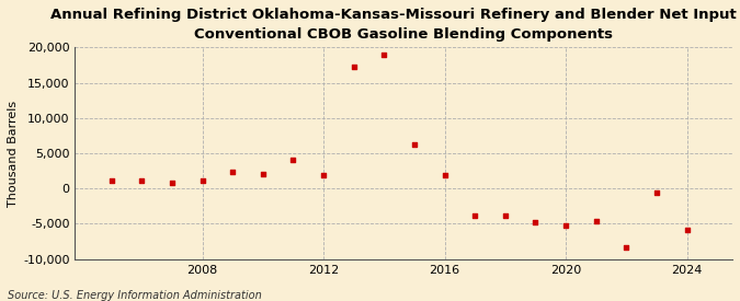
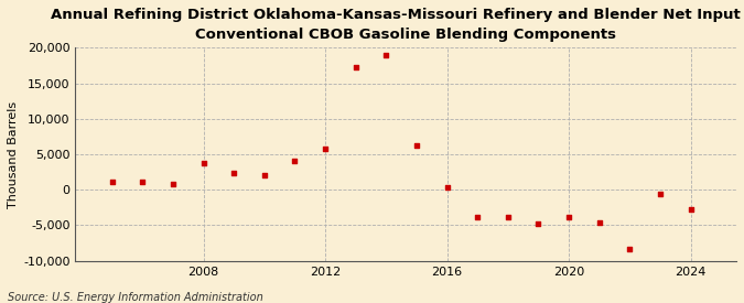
2008: 1,100 -> 3,800
2012: 1,900 -> 5,800
2016: 1,900 -> 400
2020: -5,200 -> -3,800
2024: -5,800 -> -2,800
